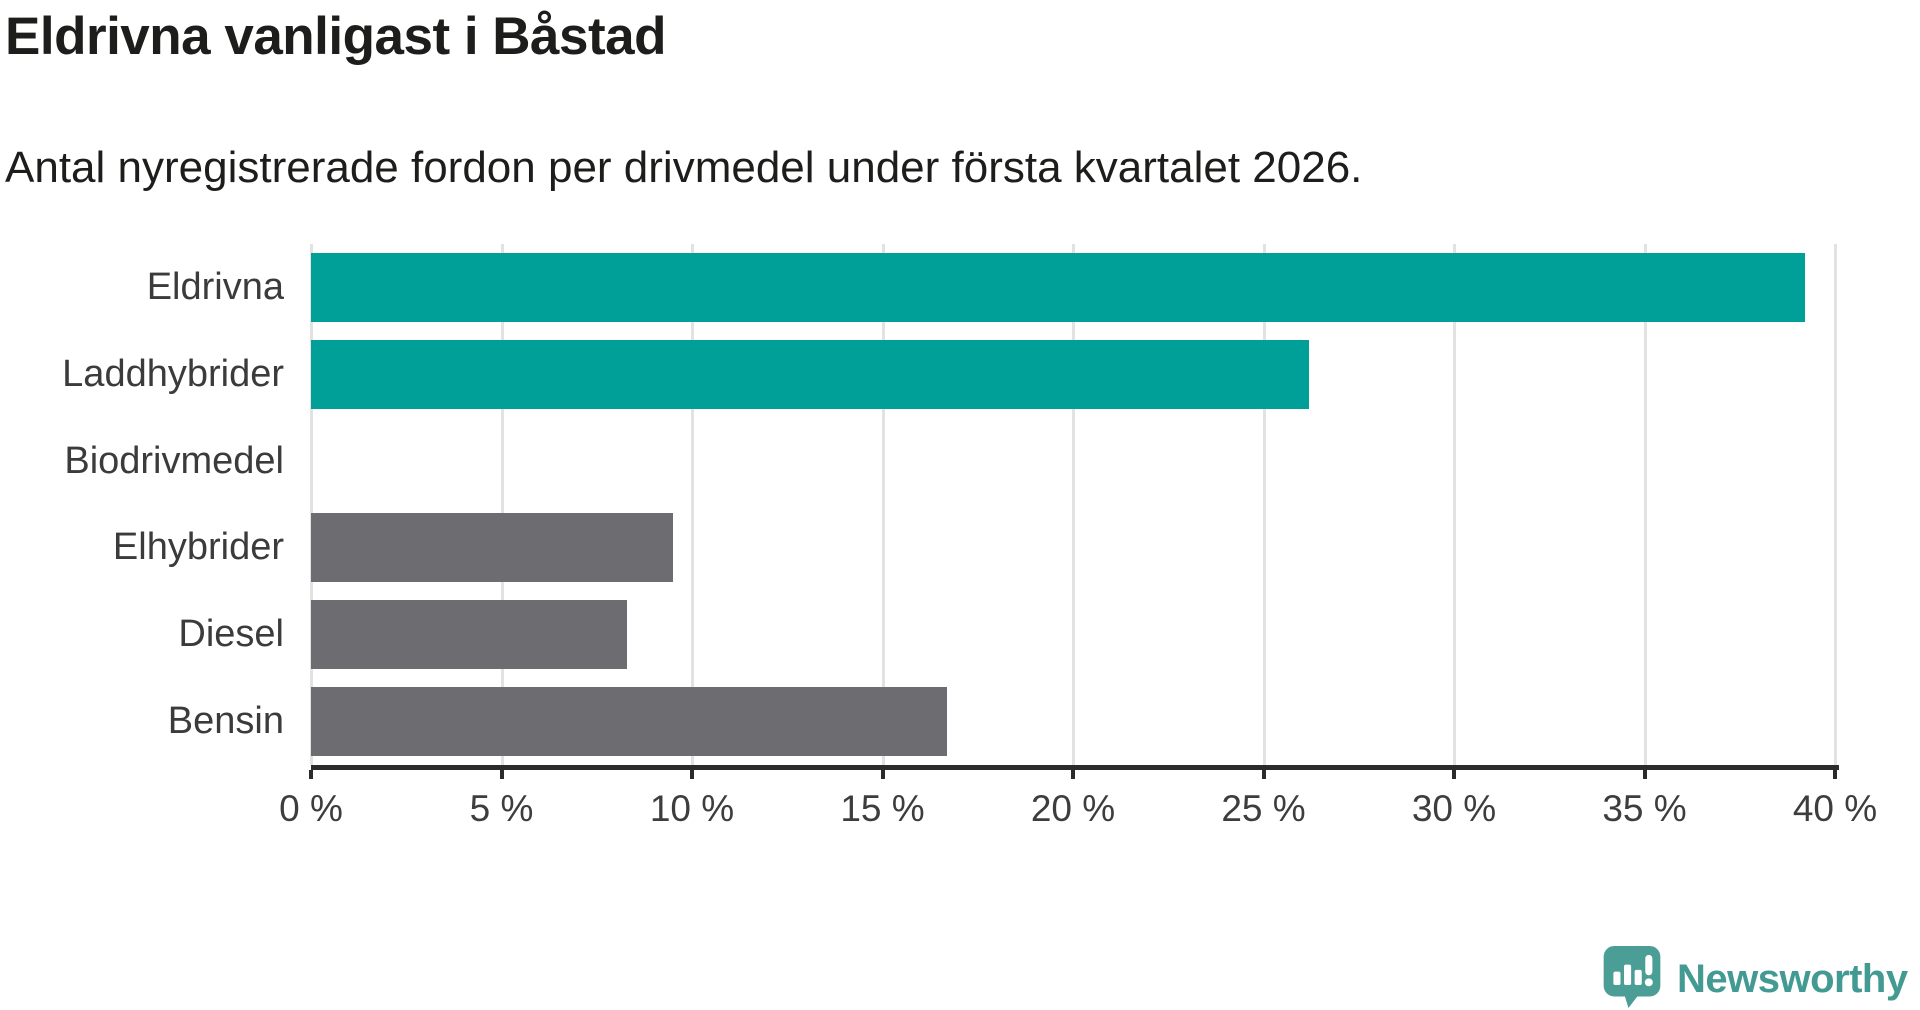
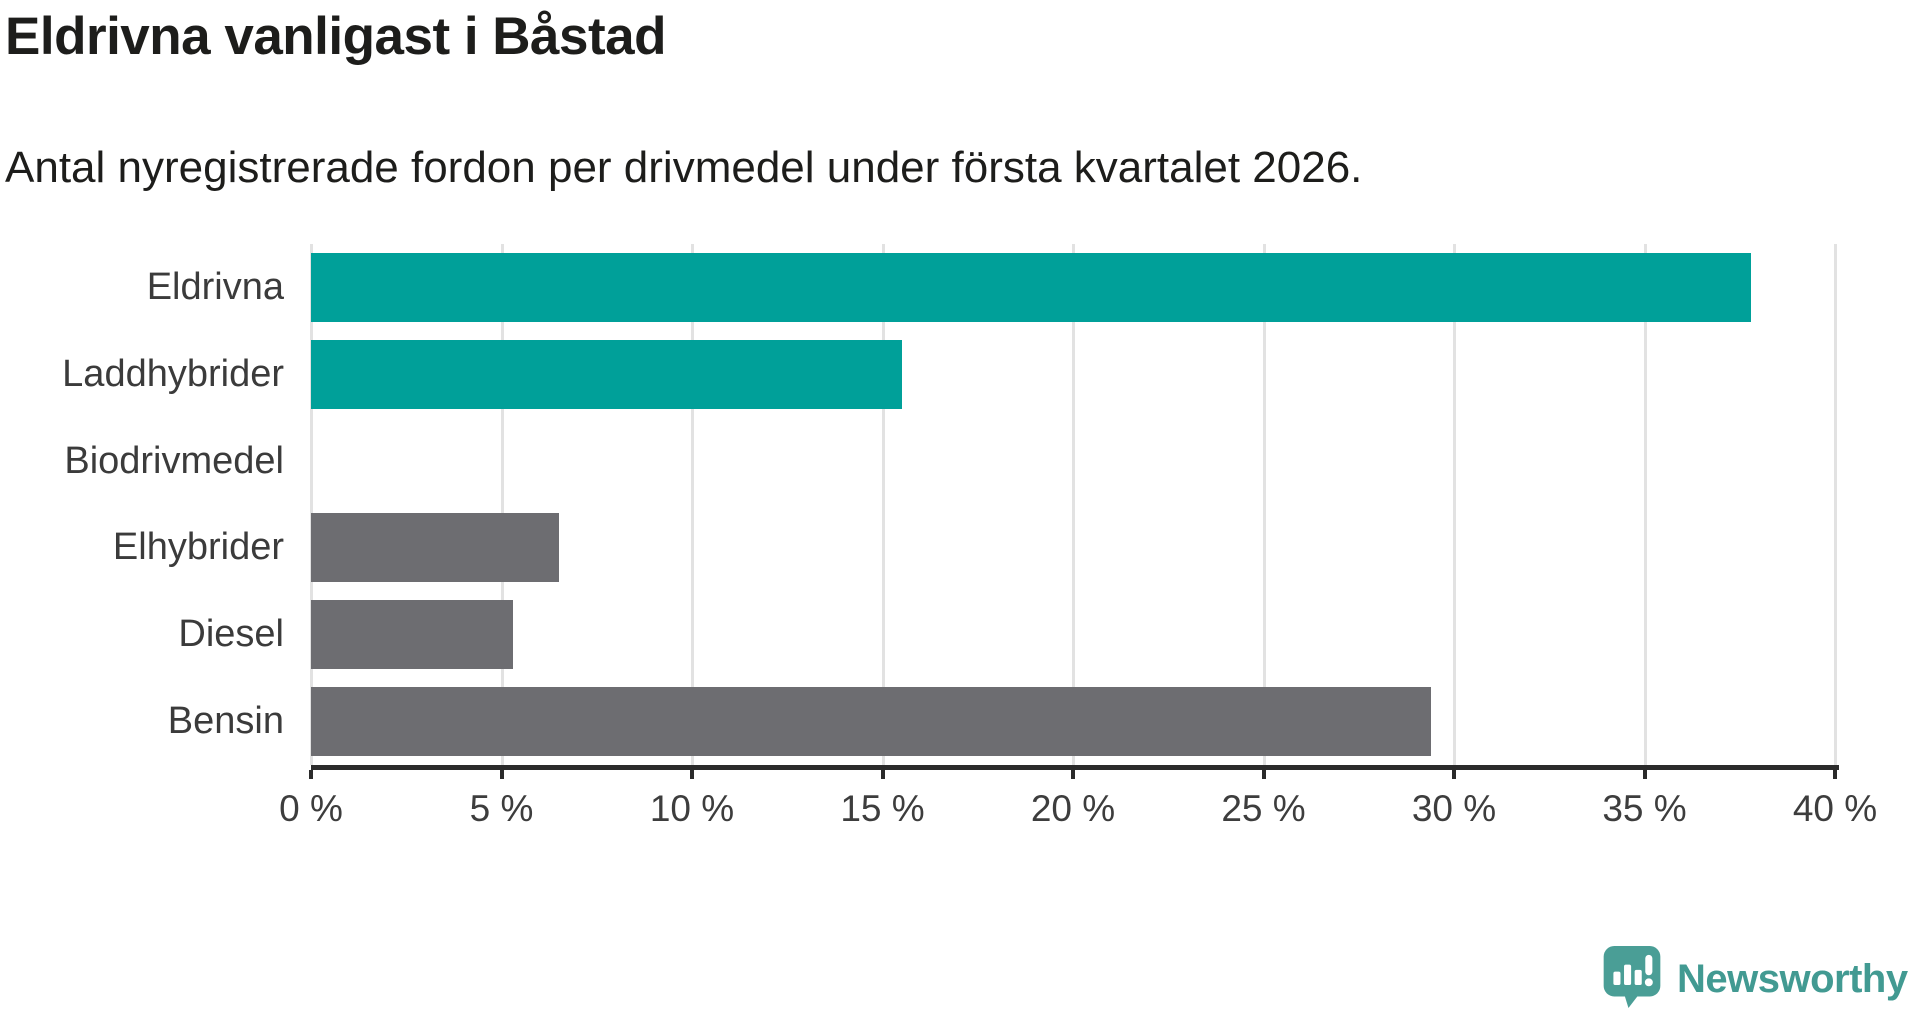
Eldrivna: 39.2% -> 37.8%
Laddhybrider: 26.2% -> 15.5%
Elhybrider: 9.5% -> 6.5%
Diesel: 8.3% -> 5.3%
Bensin: 16.7% -> 29.4%
